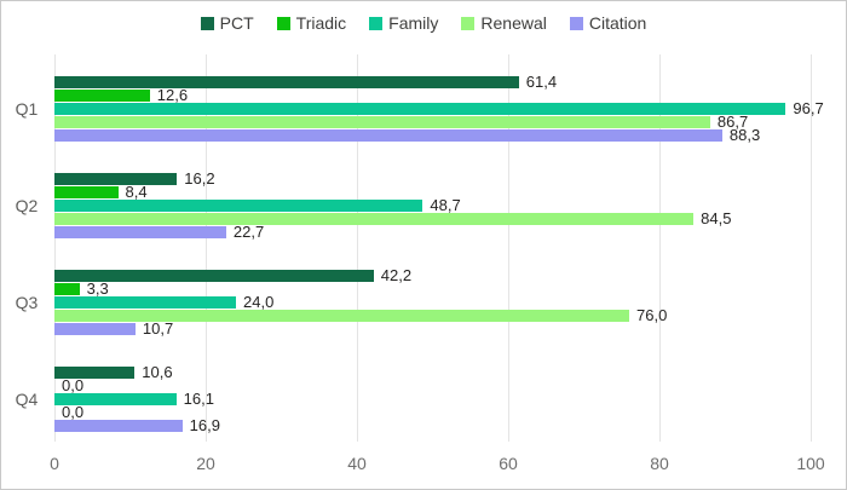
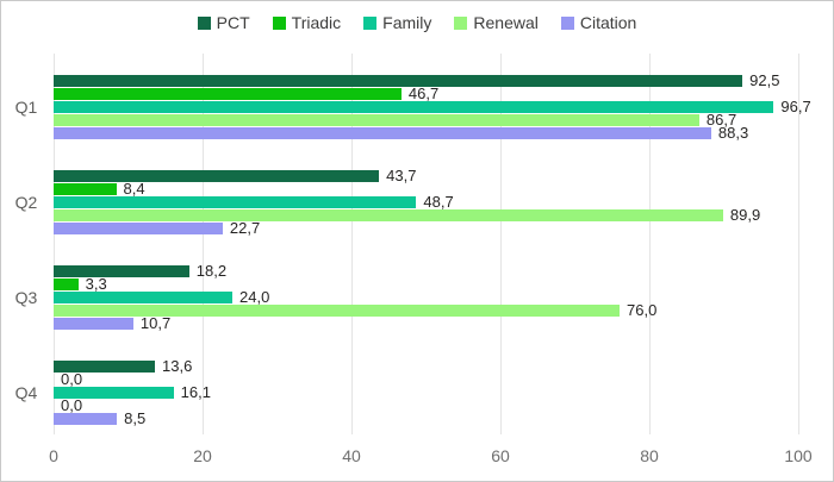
PCT/Q1: 61,4 -> 92,5
Triadic/Q1: 12,6 -> 46,7
PCT/Q2: 16,2 -> 43,7
Renewal/Q2: 84,5 -> 89,9
PCT/Q3: 42,2 -> 18,2
PCT/Q4: 10,6 -> 13,6
Citation/Q4: 16,9 -> 8,5
